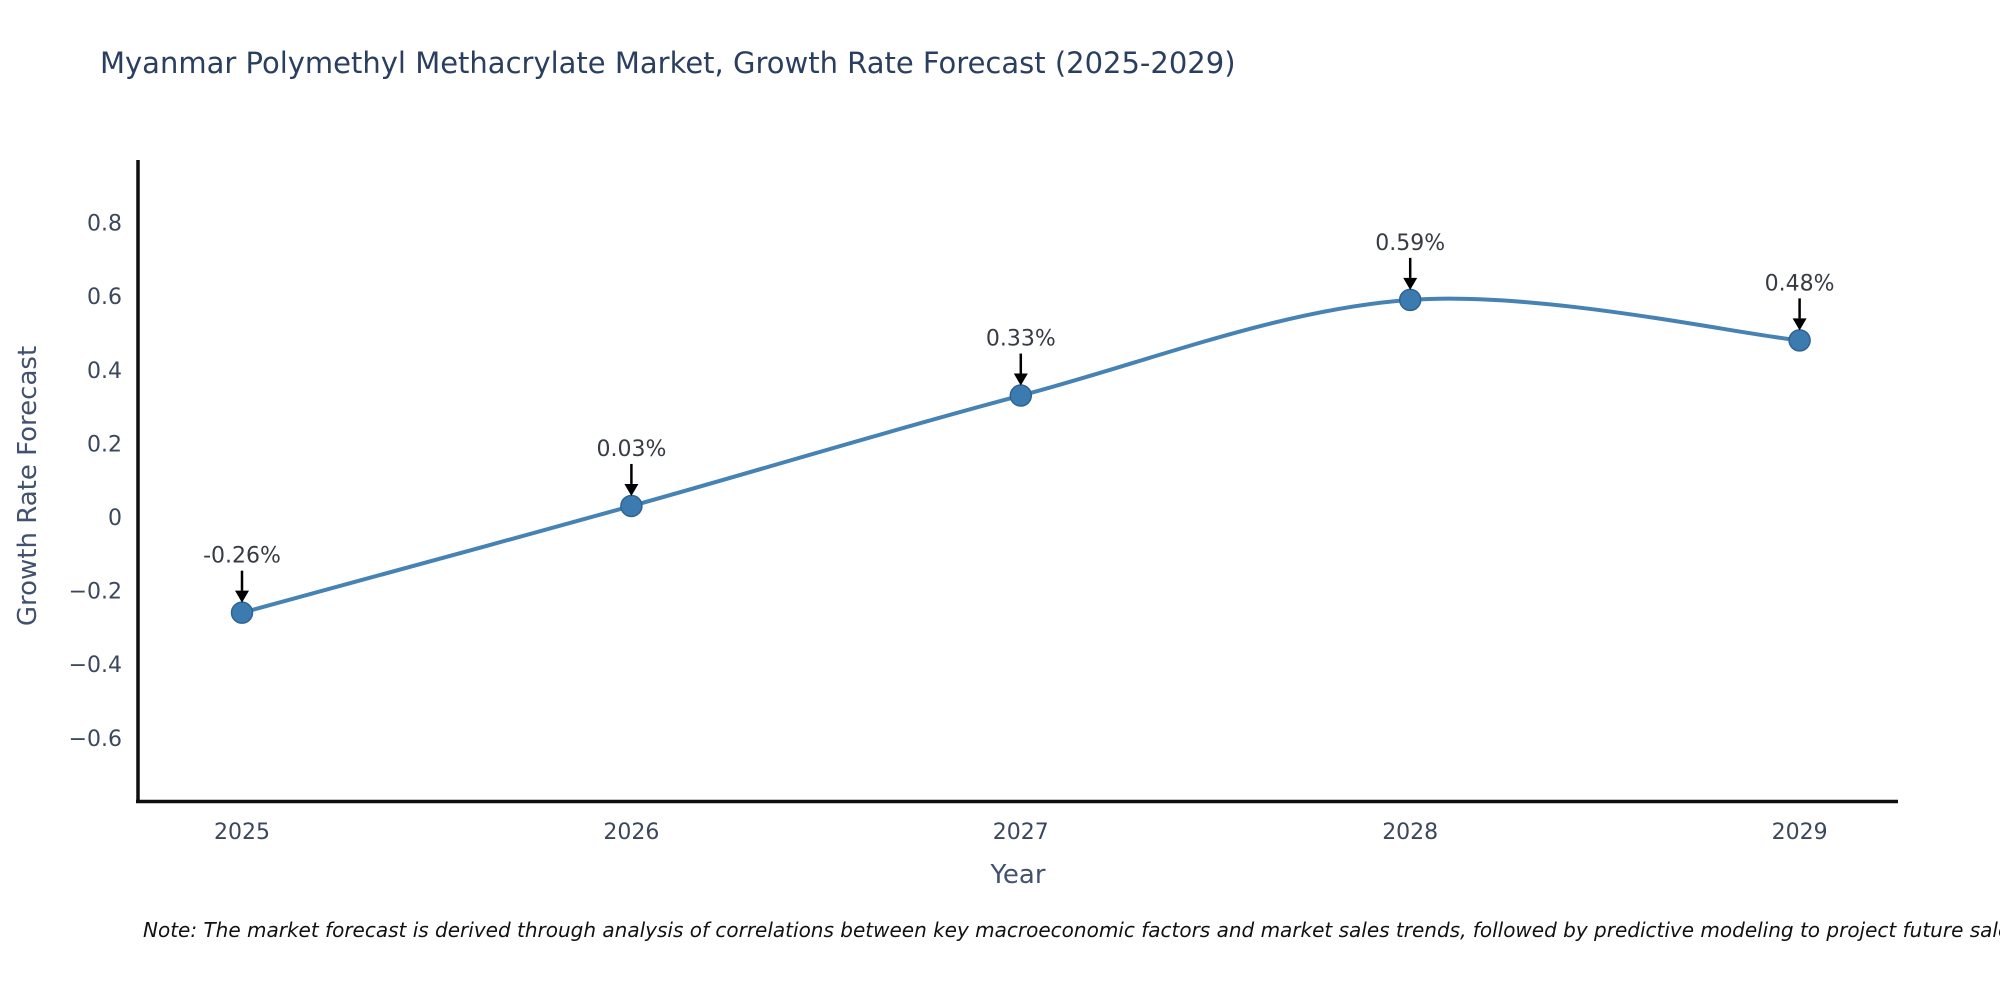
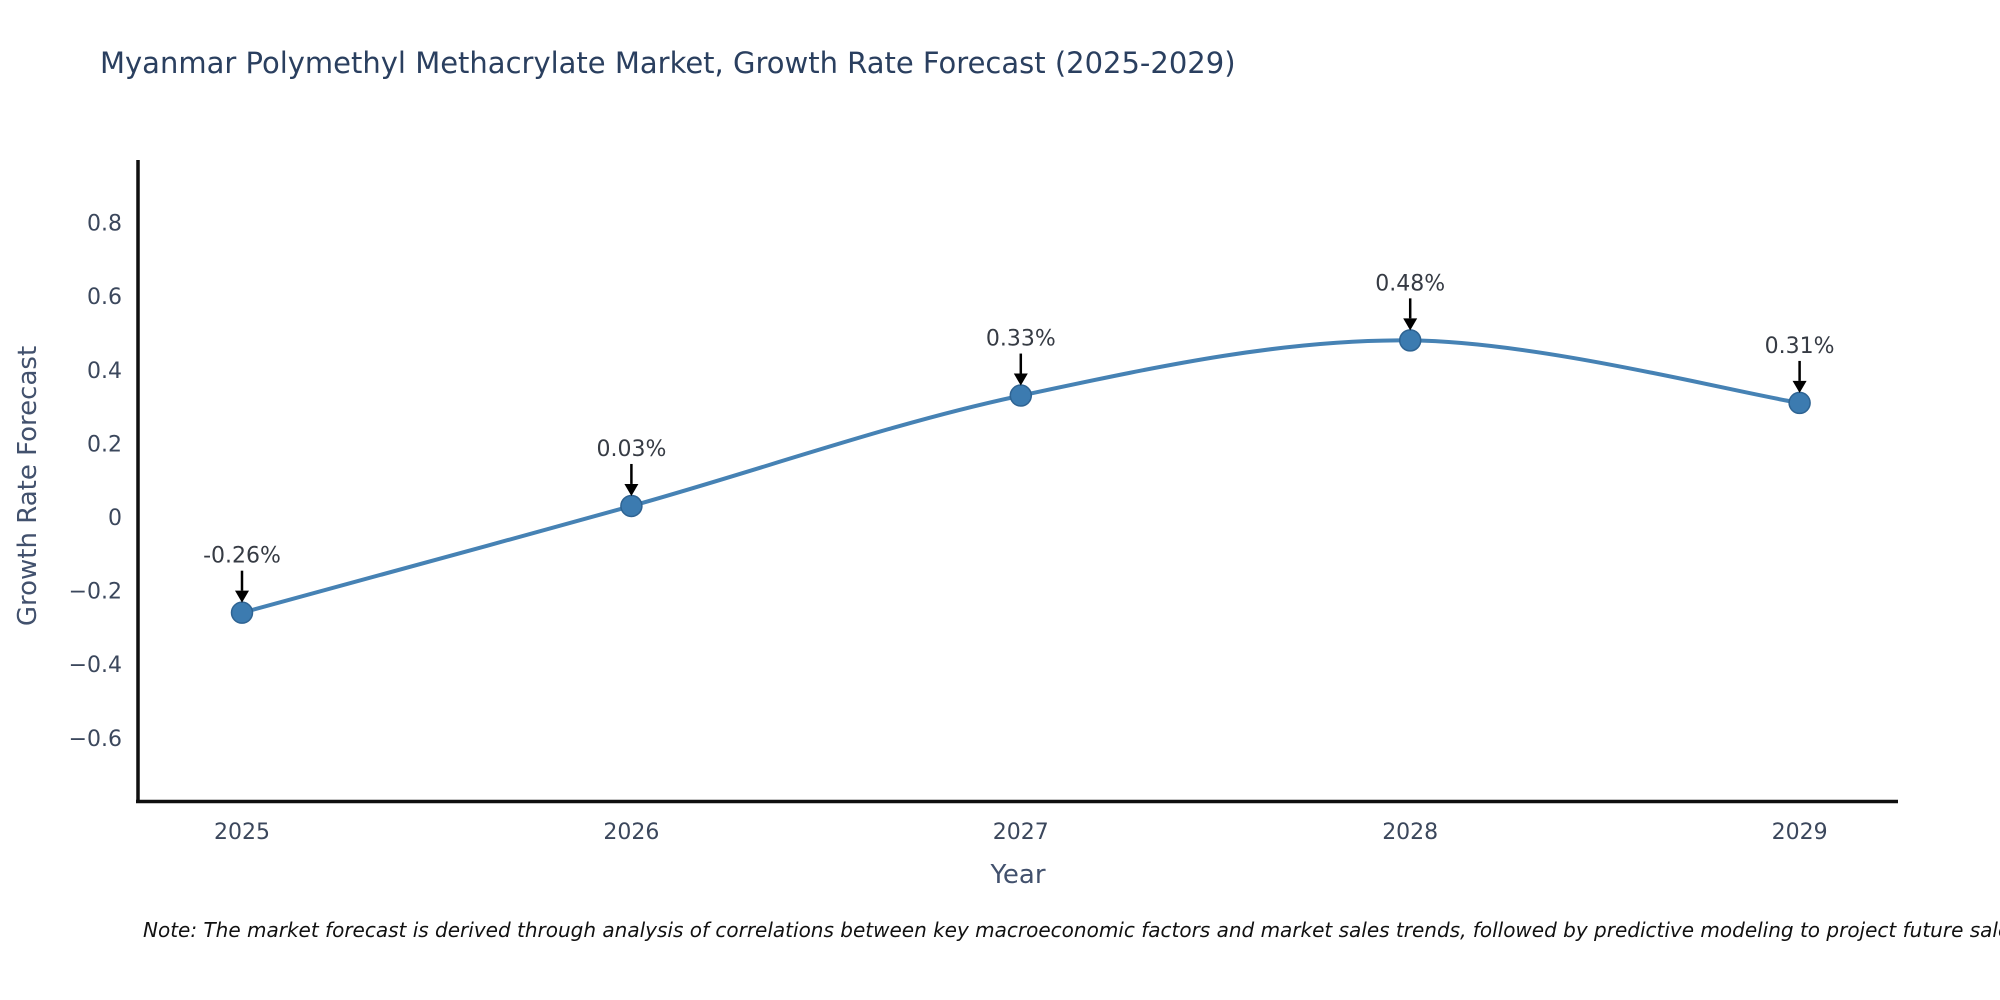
2028: 0.59% -> 0.48%
2029: 0.48% -> 0.31%
